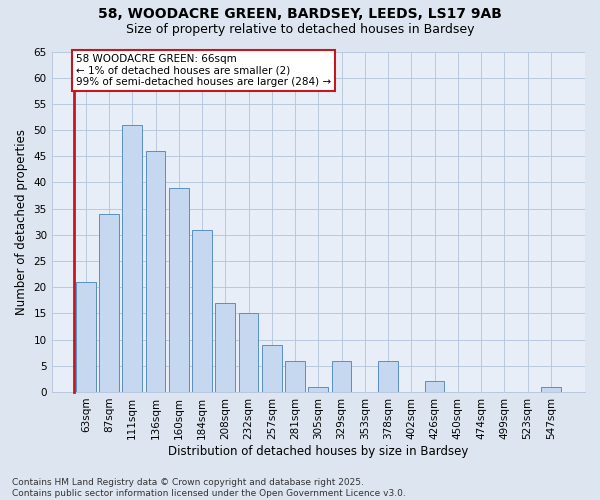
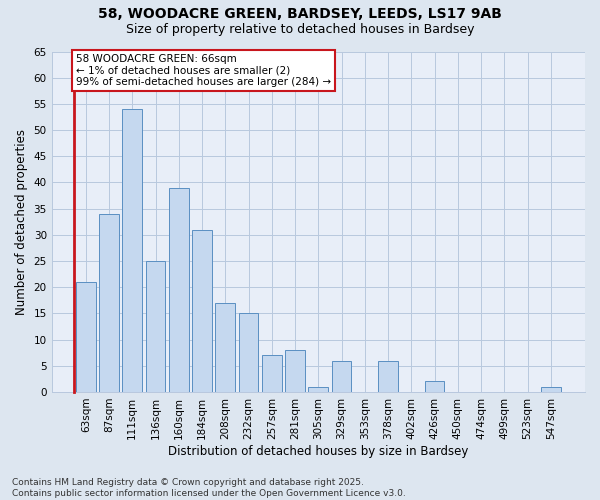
111sqm: 51 -> 54
136sqm: 46 -> 25
257sqm: 9 -> 7
281sqm: 6 -> 8
